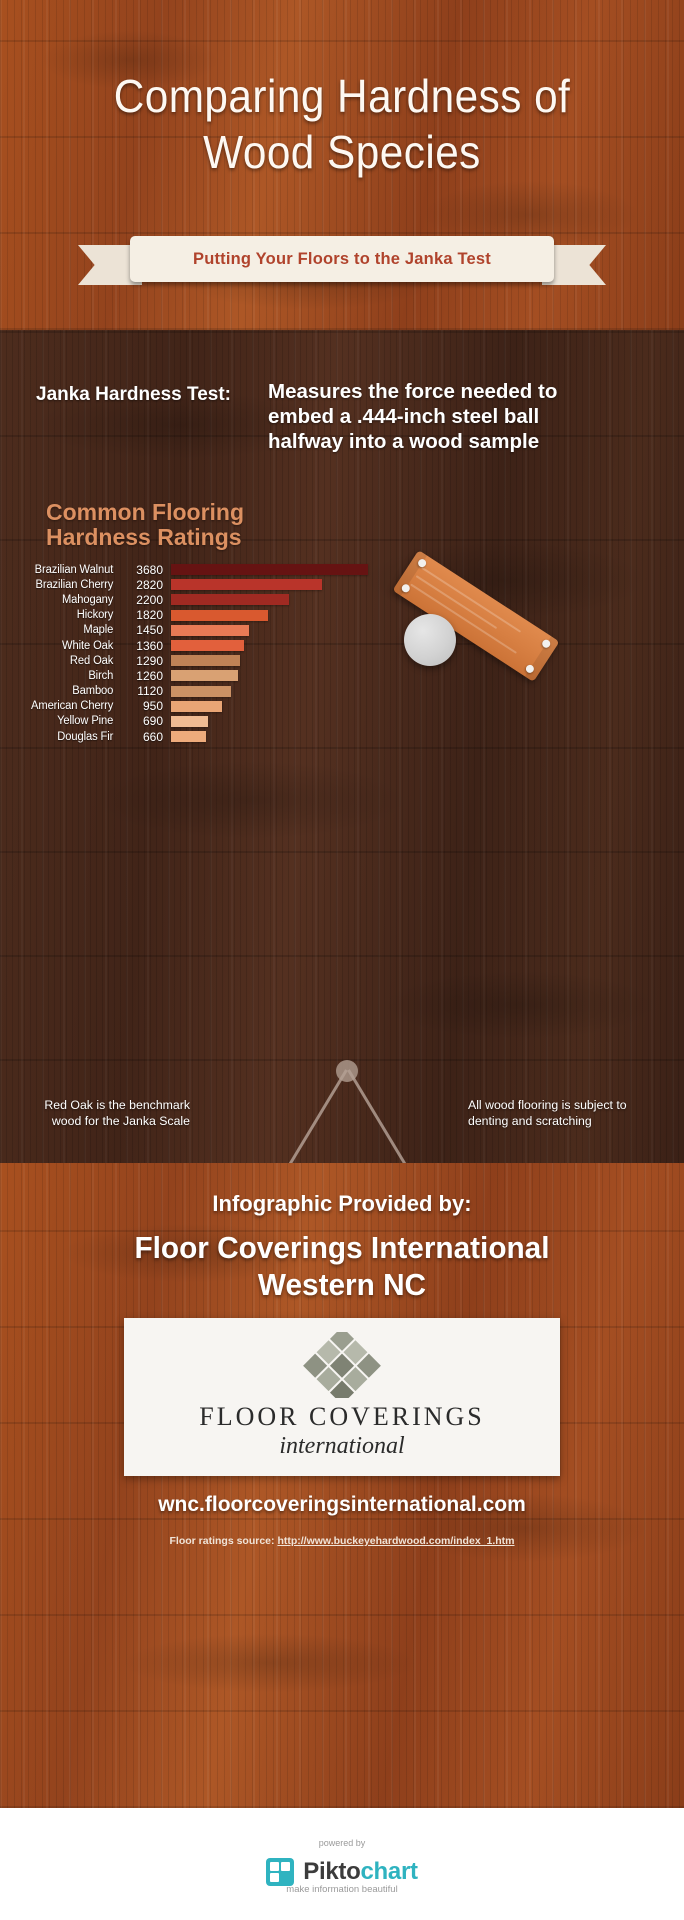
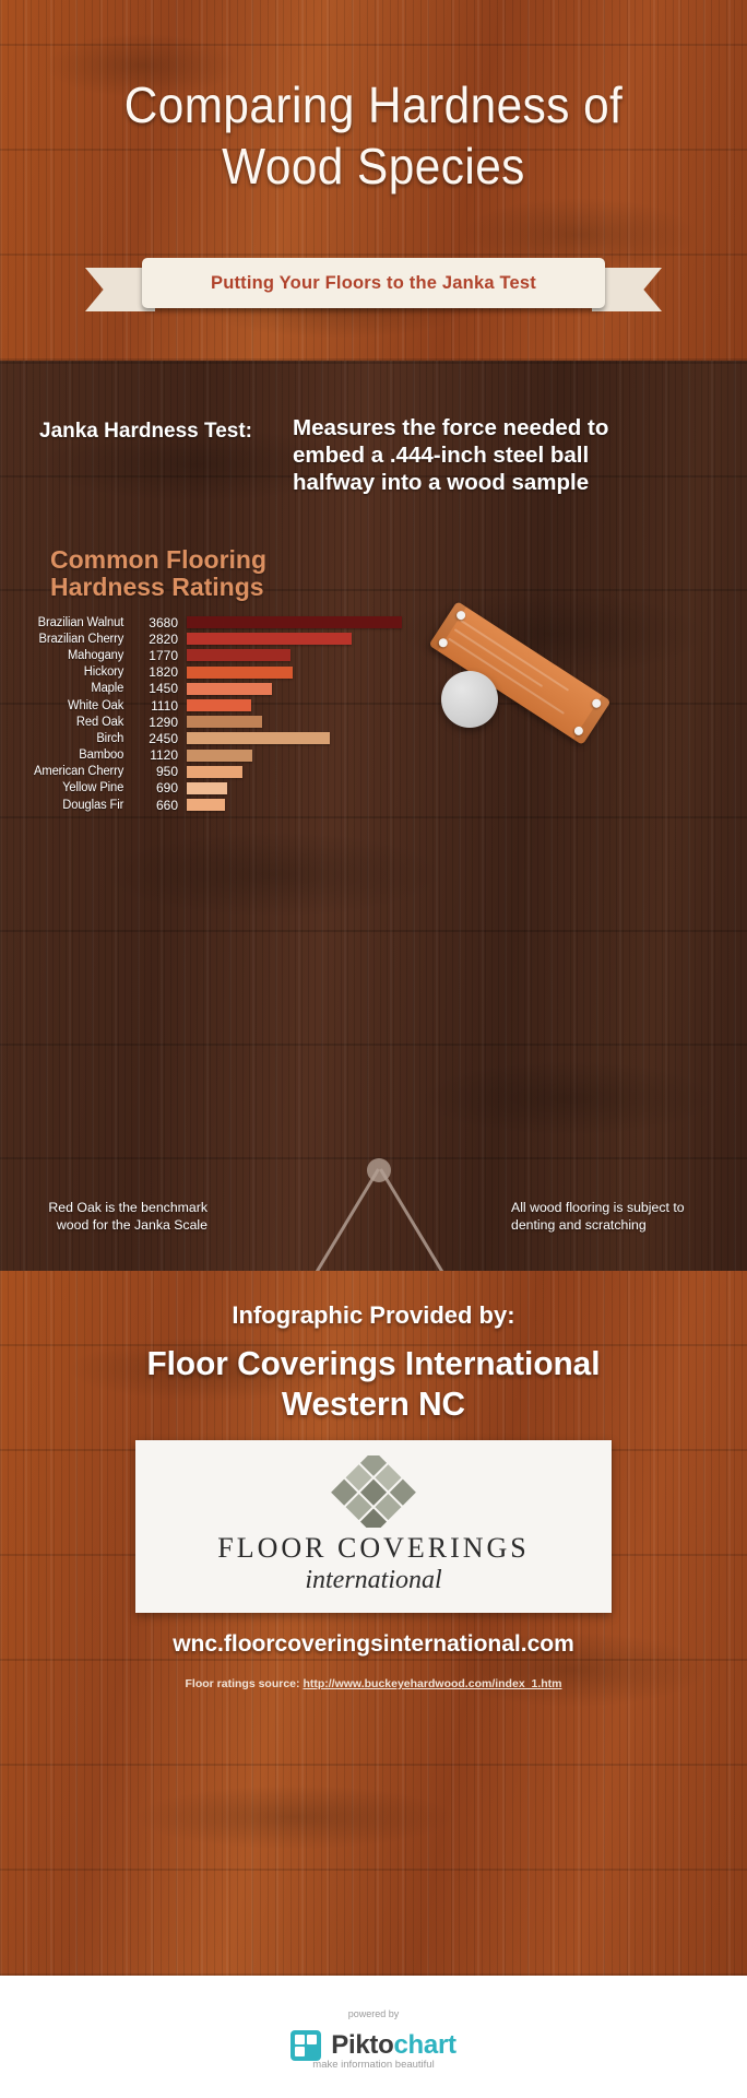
Mahogany: 2200 -> 1770
White Oak: 1360 -> 1110
Birch: 1260 -> 2450
